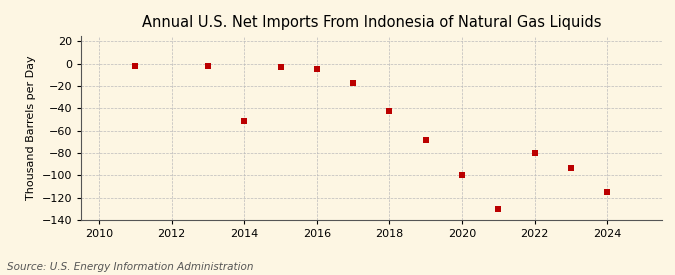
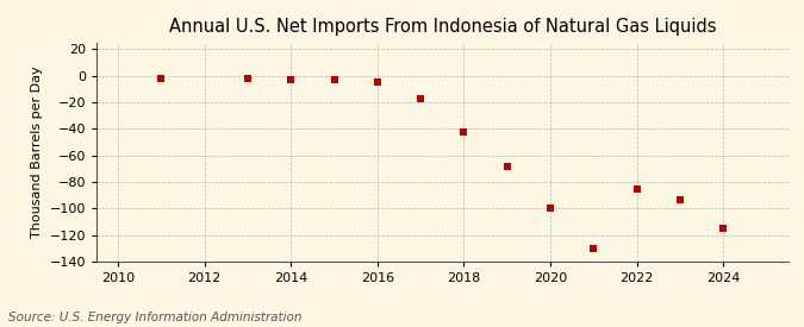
2014: -51 -> -3
2022: -80 -> -85
